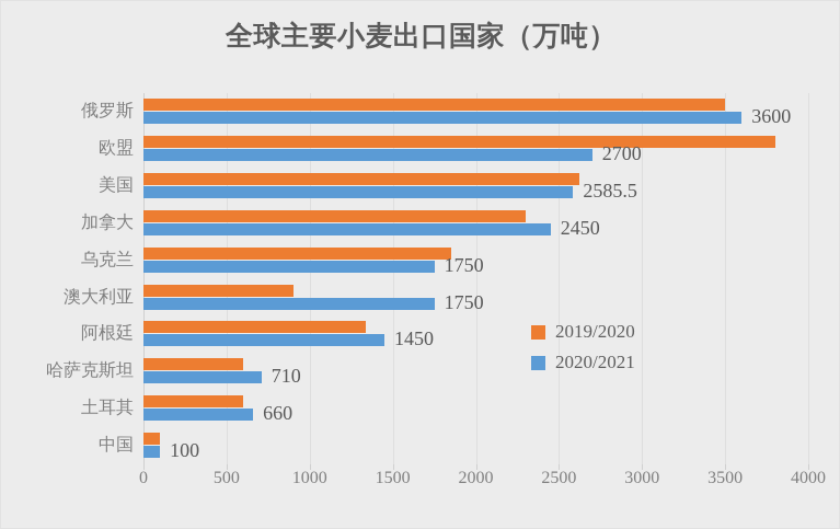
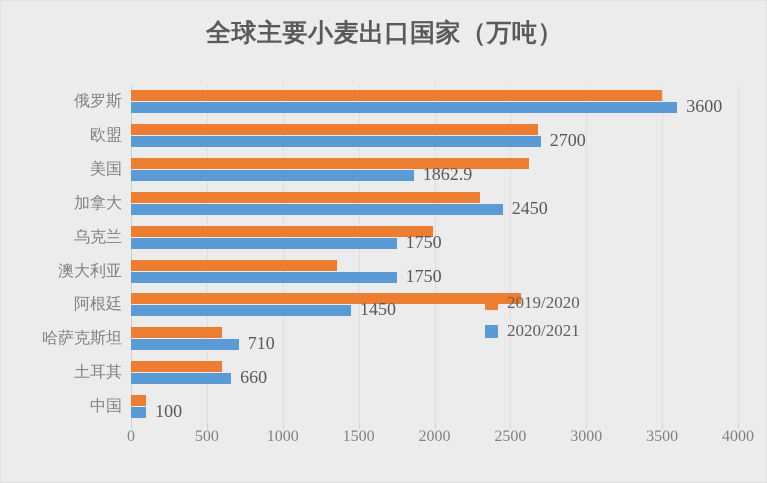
2019/2020/欧盟: 3800 -> 2680
2020/2021/美国: 2585.5 -> 1862.9
2019/2020/乌克兰: 1850 -> 1990
2019/2020/澳大利亚: 900 -> 1360
2019/2020/阿根廷: 1340 -> 2570
